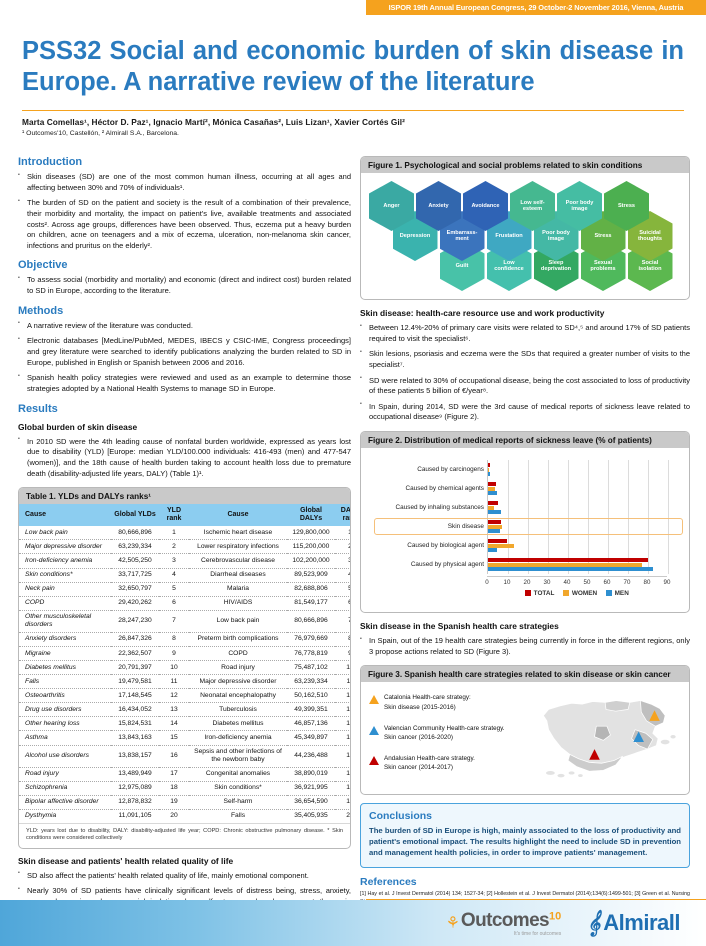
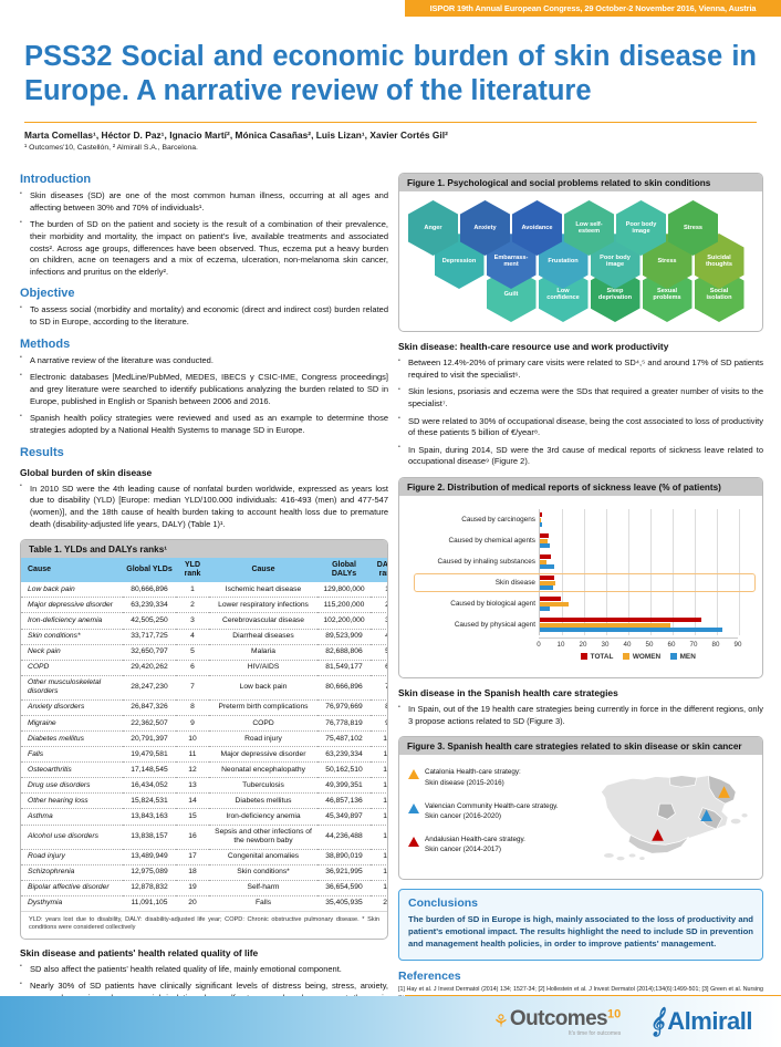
TOTAL/Caused by physical agent: 80 -> 73
WOMEN/Caused by physical agent: 77 -> 59
